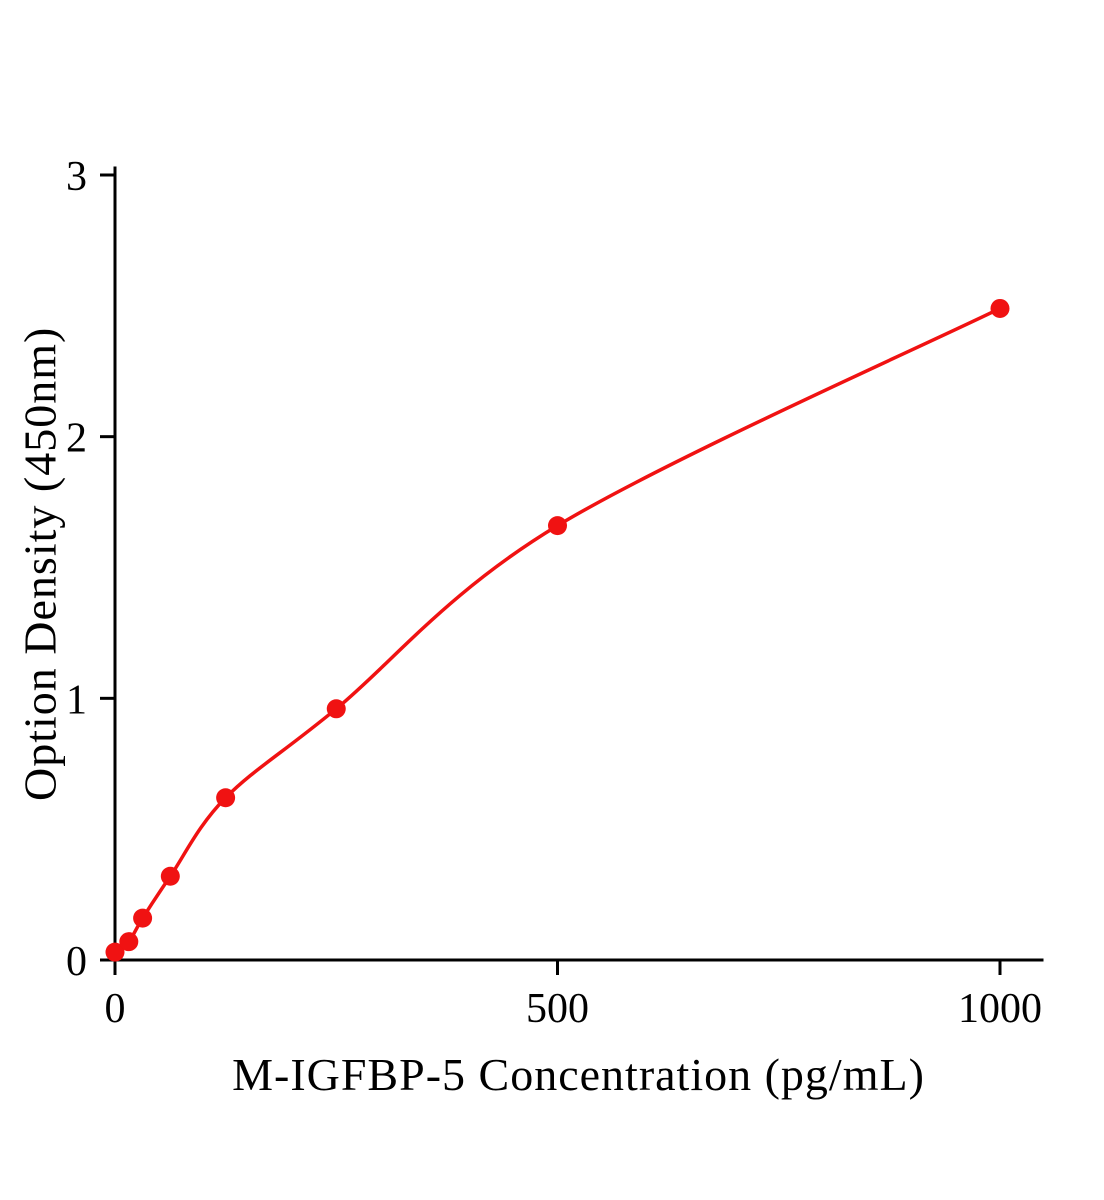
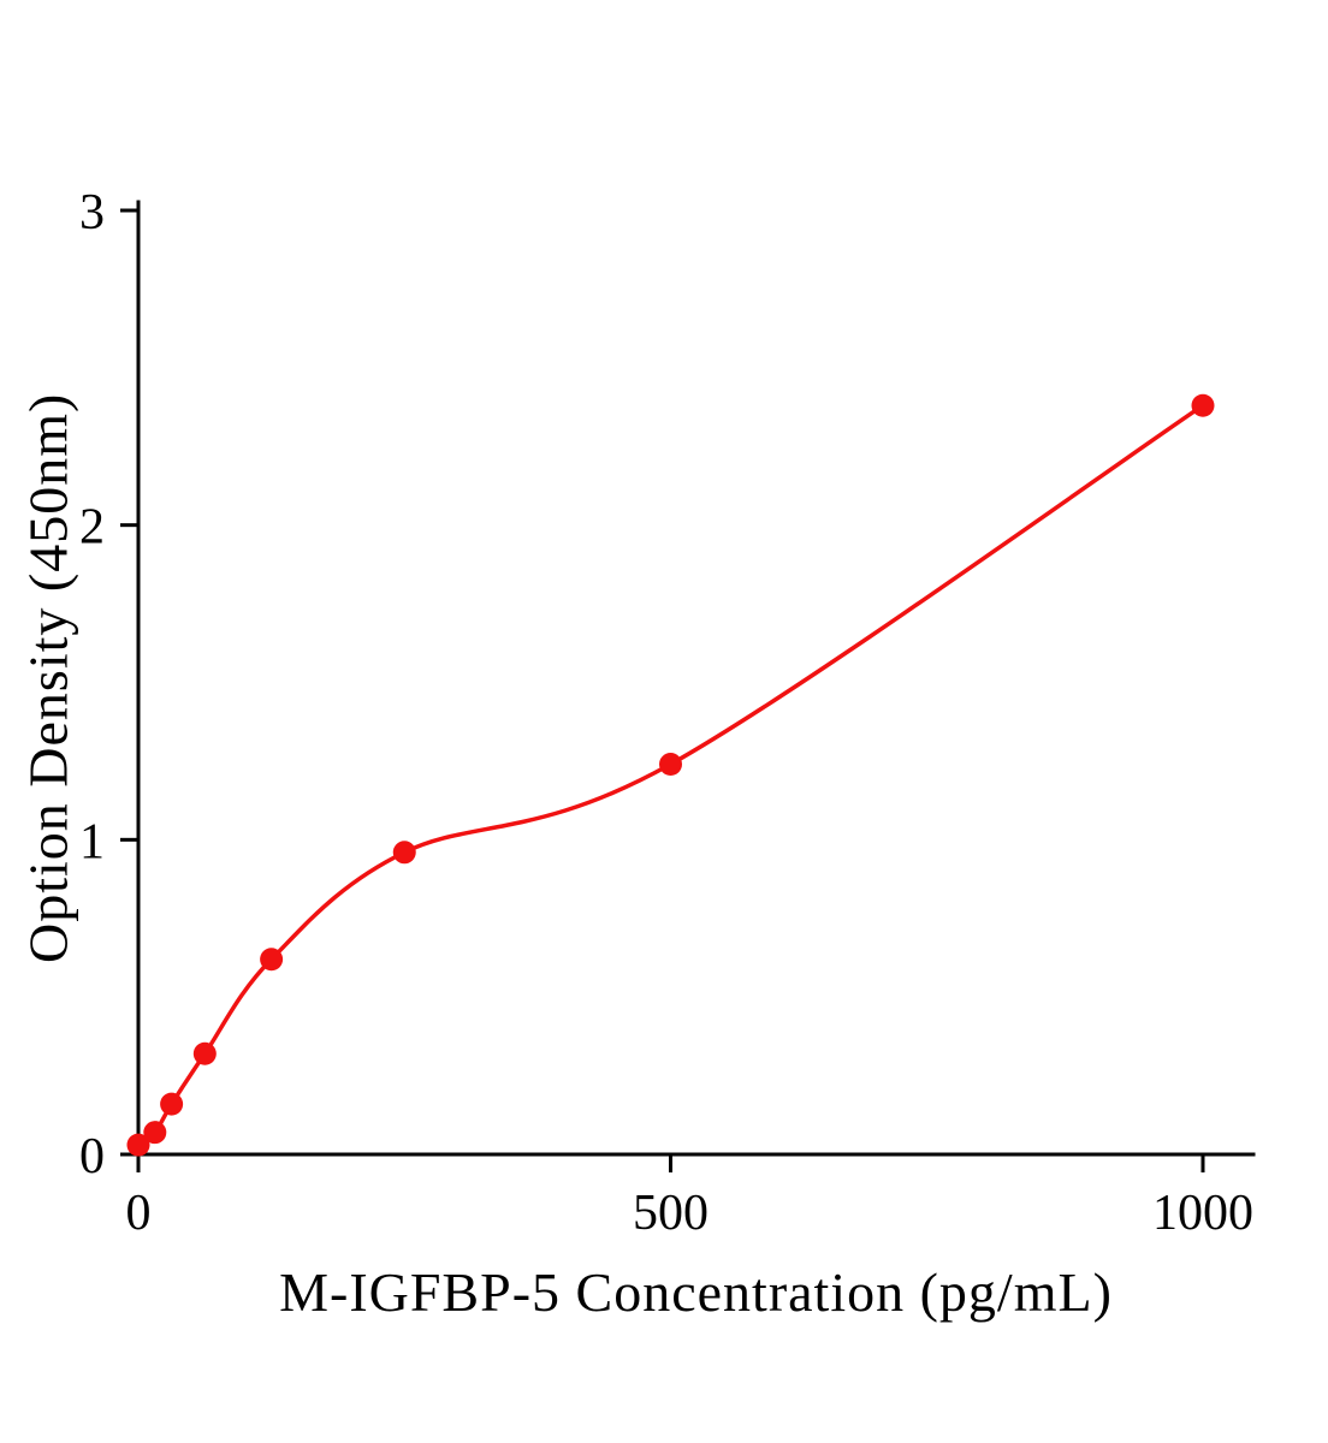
500: 1.66 -> 1.24
1000: 2.49 -> 2.38
